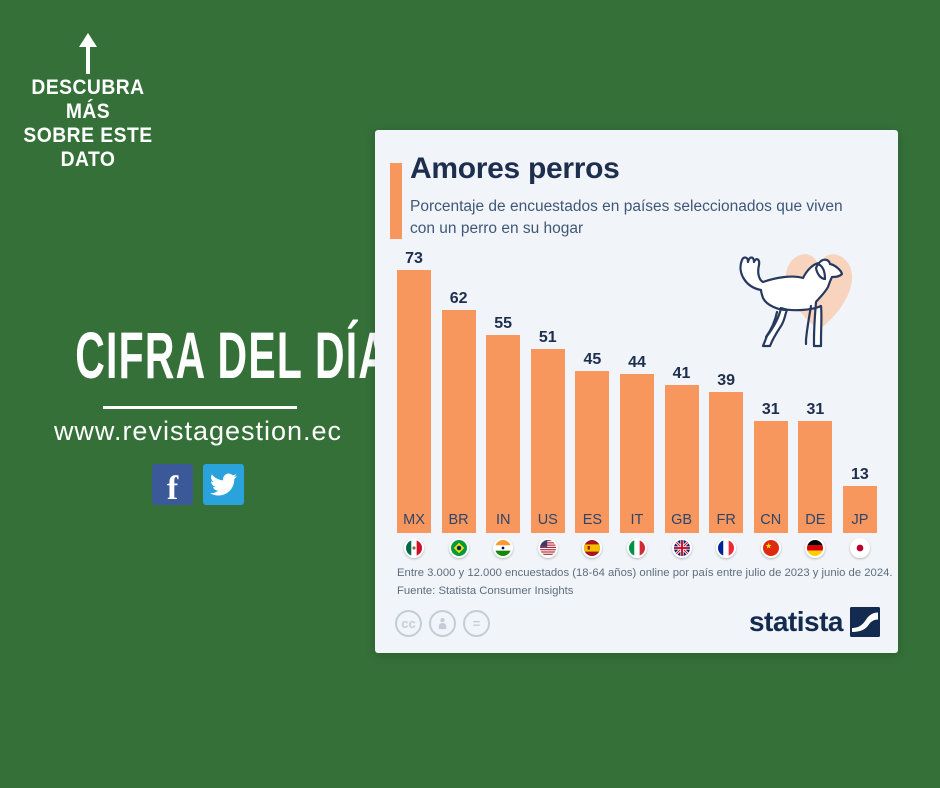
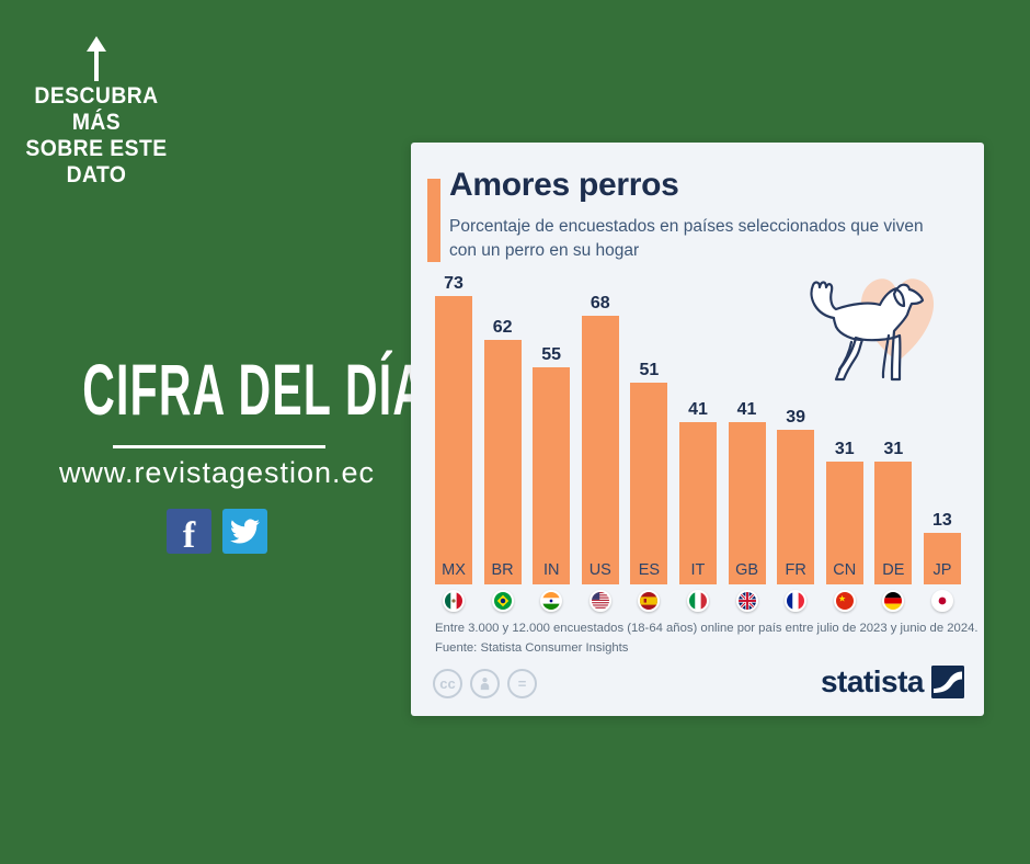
US: 51 -> 68
ES: 45 -> 51
IT: 44 -> 41
